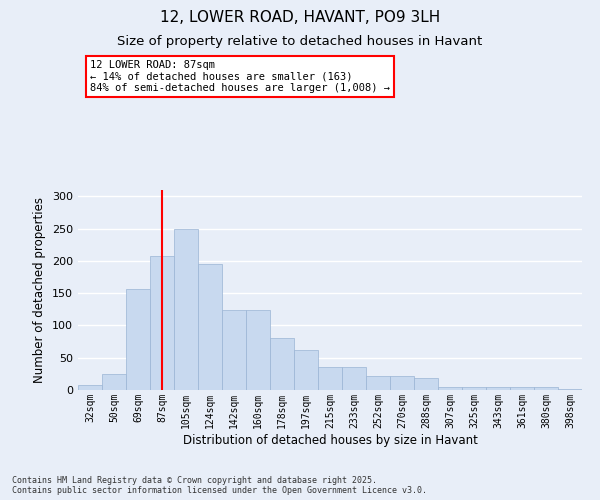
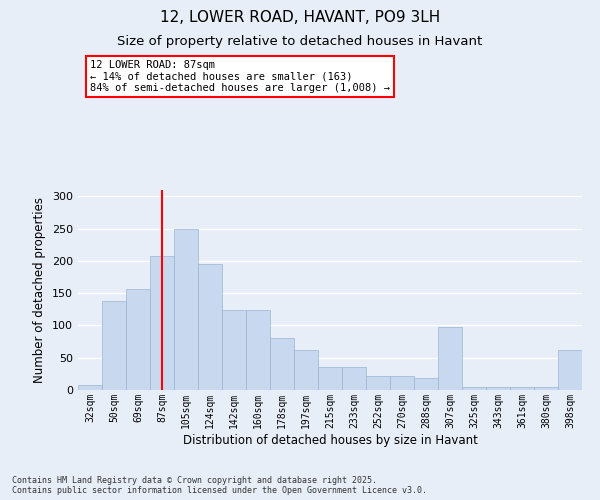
50sqm: 25 -> 138
307sqm: 5 -> 98
398sqm: 2 -> 62
